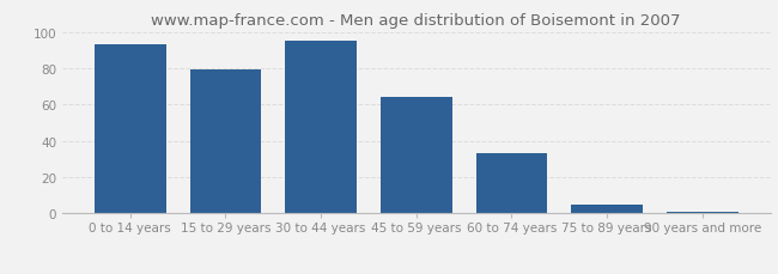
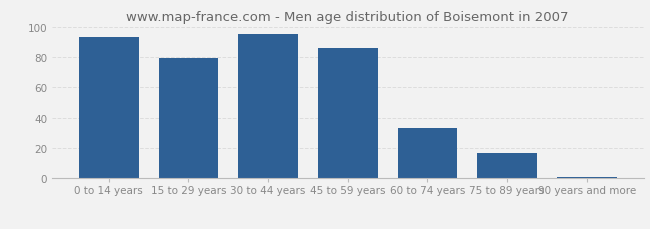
45 to 59 years: 64 -> 86
75 to 89 years: 5 -> 17
